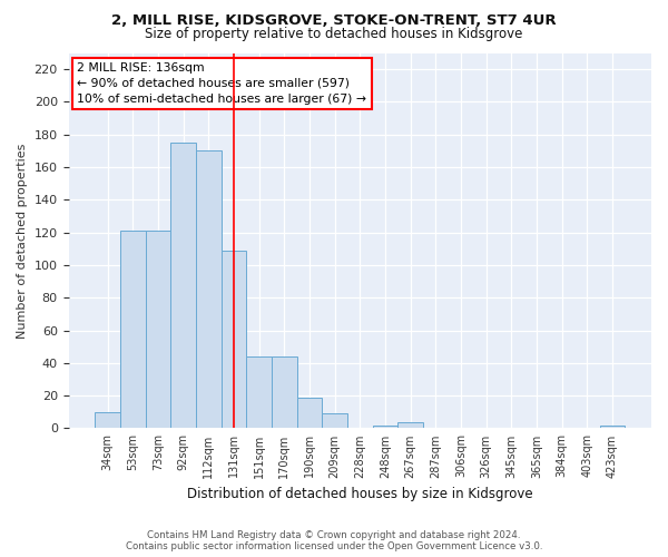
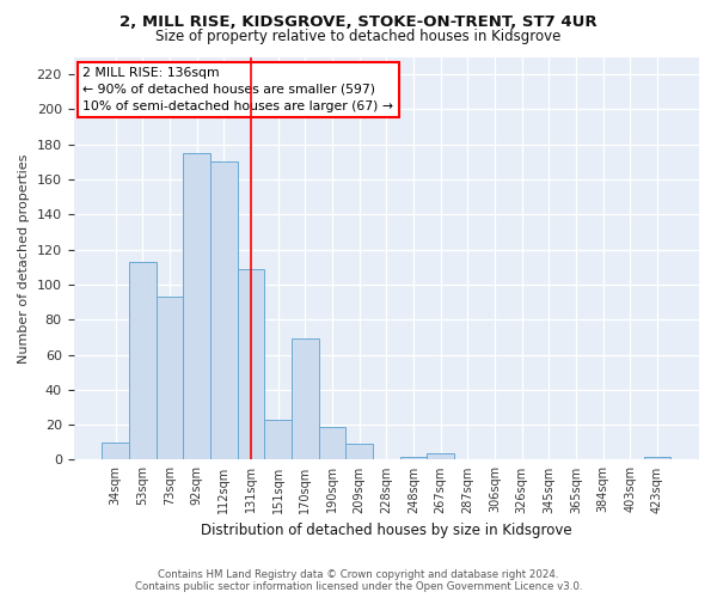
53sqm: 121 -> 113
73sqm: 121 -> 93
151sqm: 44 -> 23
170sqm: 44 -> 69
